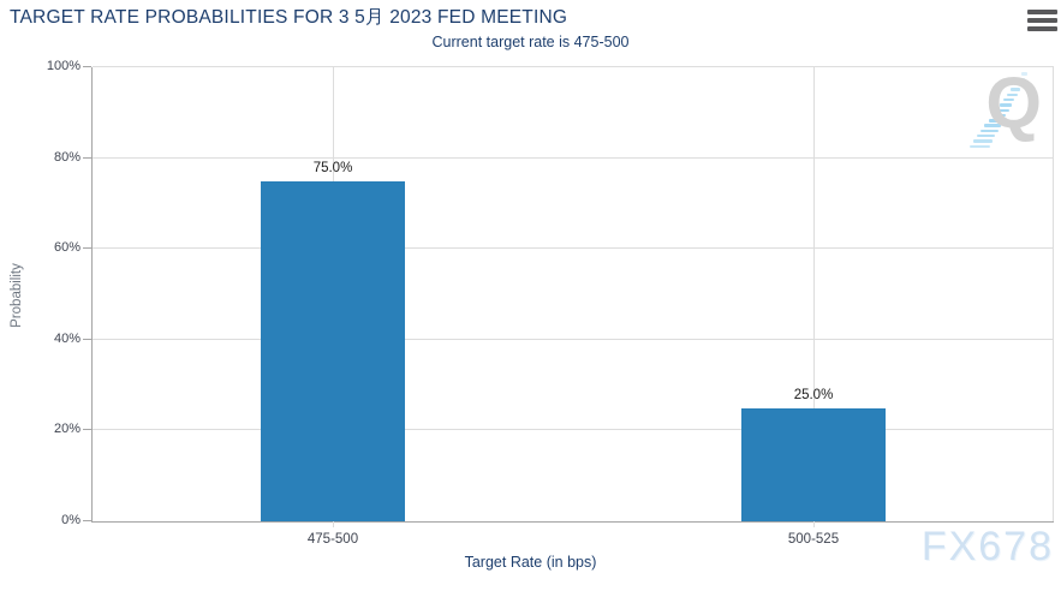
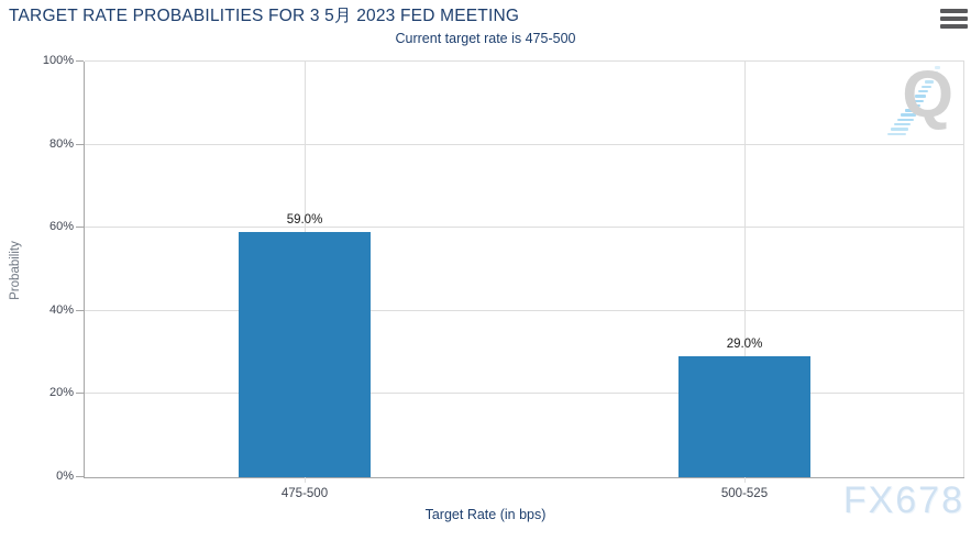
475-500: 75.0% -> 59.0%
500-525: 25.0% -> 29.0%
